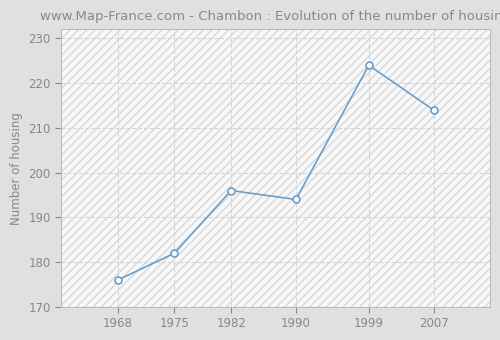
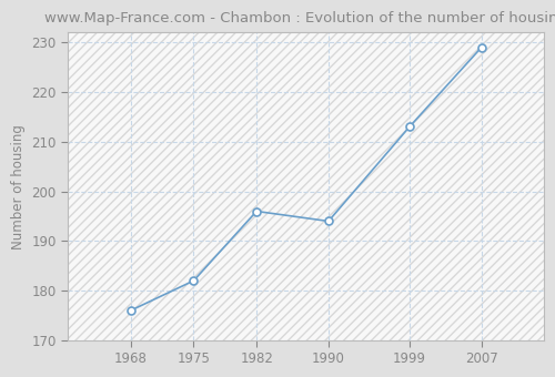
1999: 224 -> 213
2007: 214 -> 229
